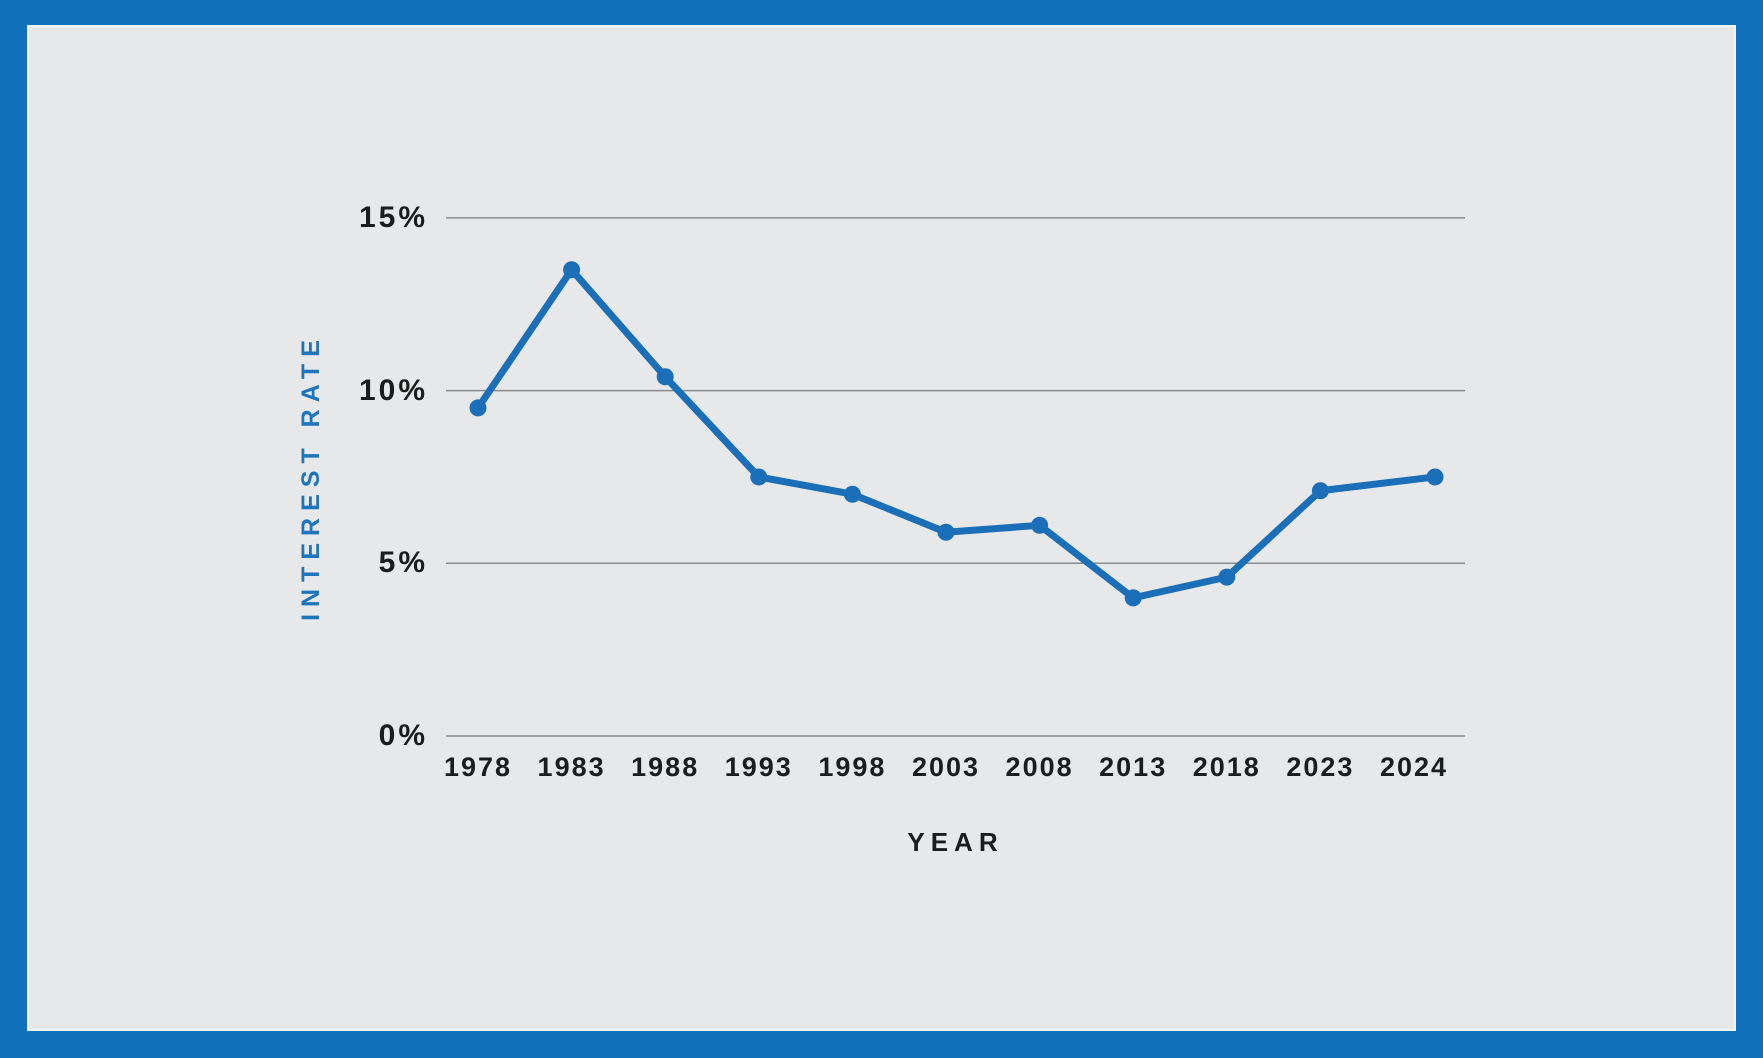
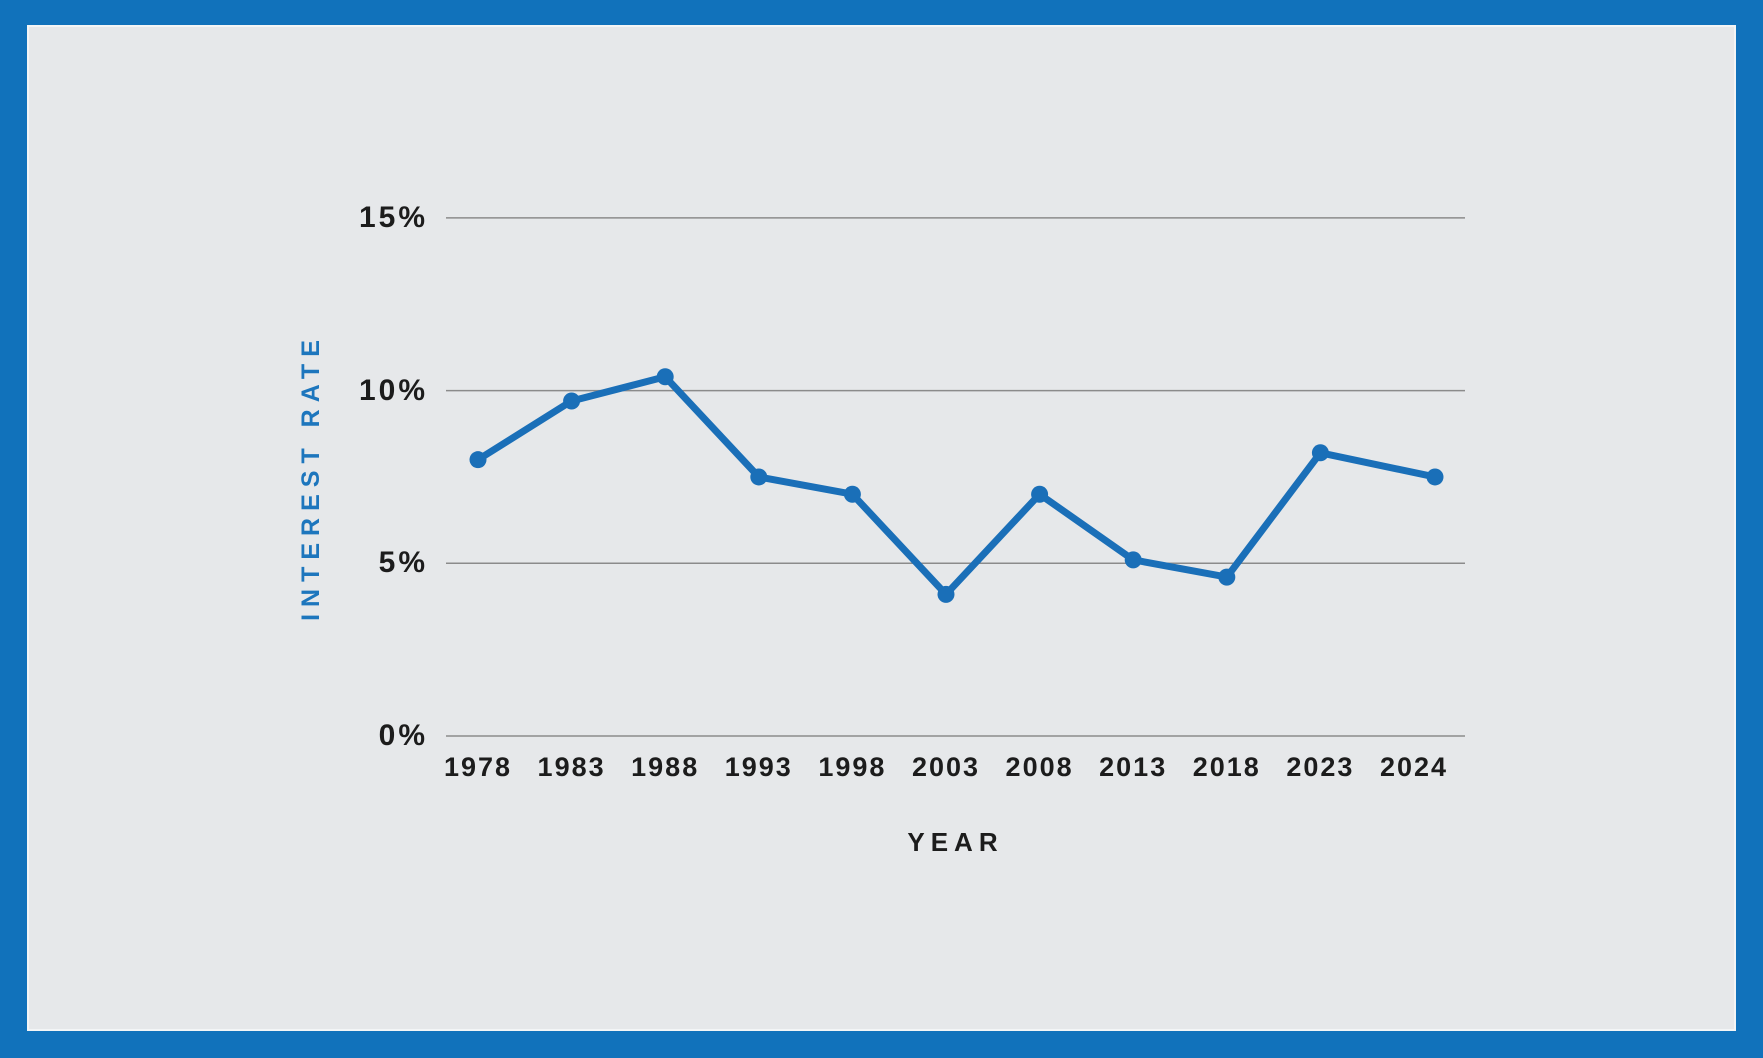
1978: 9.5% -> 8.0%
1983: 13.5% -> 9.7%
2003: 5.9% -> 4.1%
2008: 6.1% -> 7.0%
2013: 4.0% -> 5.1%
2023: 7.1% -> 8.2%
